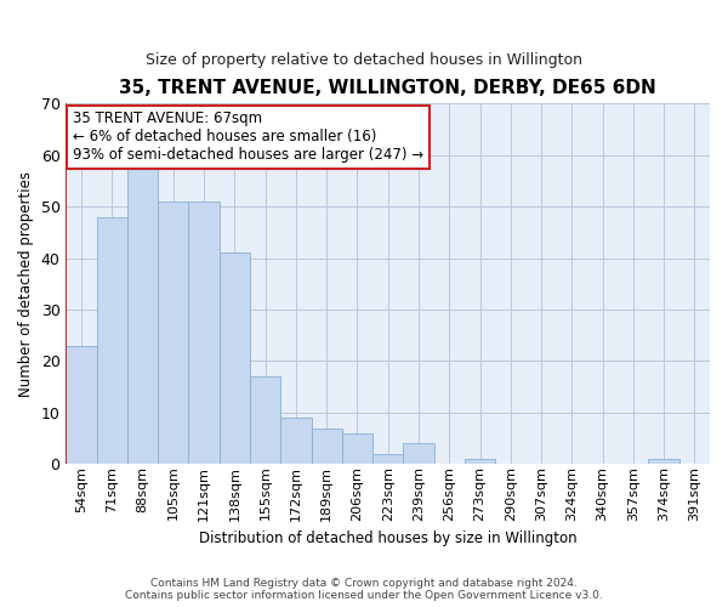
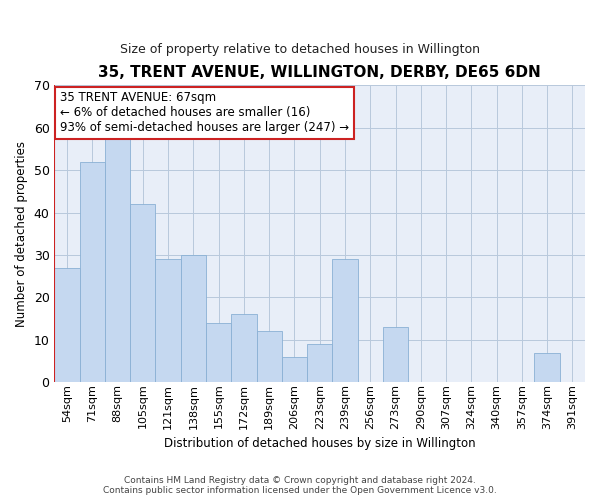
54sqm: 23 -> 27
71sqm: 48 -> 52
105sqm: 51 -> 42
121sqm: 51 -> 29
138sqm: 41 -> 30
155sqm: 17 -> 14
172sqm: 9 -> 16
189sqm: 7 -> 12
223sqm: 2 -> 9
239sqm: 4 -> 29
273sqm: 1 -> 13
374sqm: 1 -> 7
